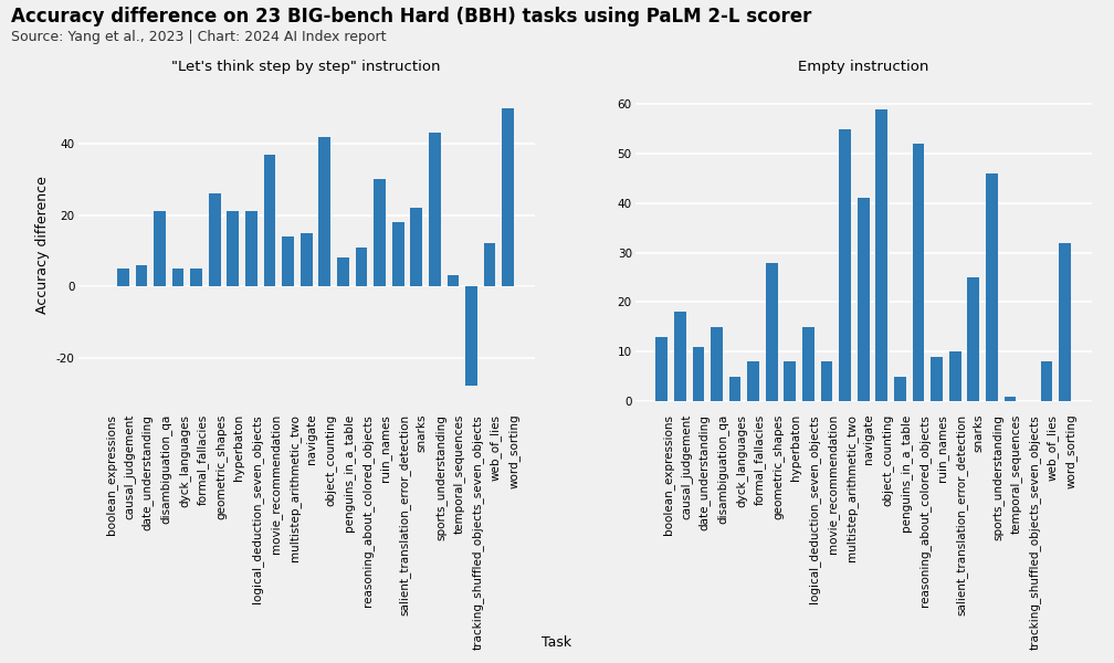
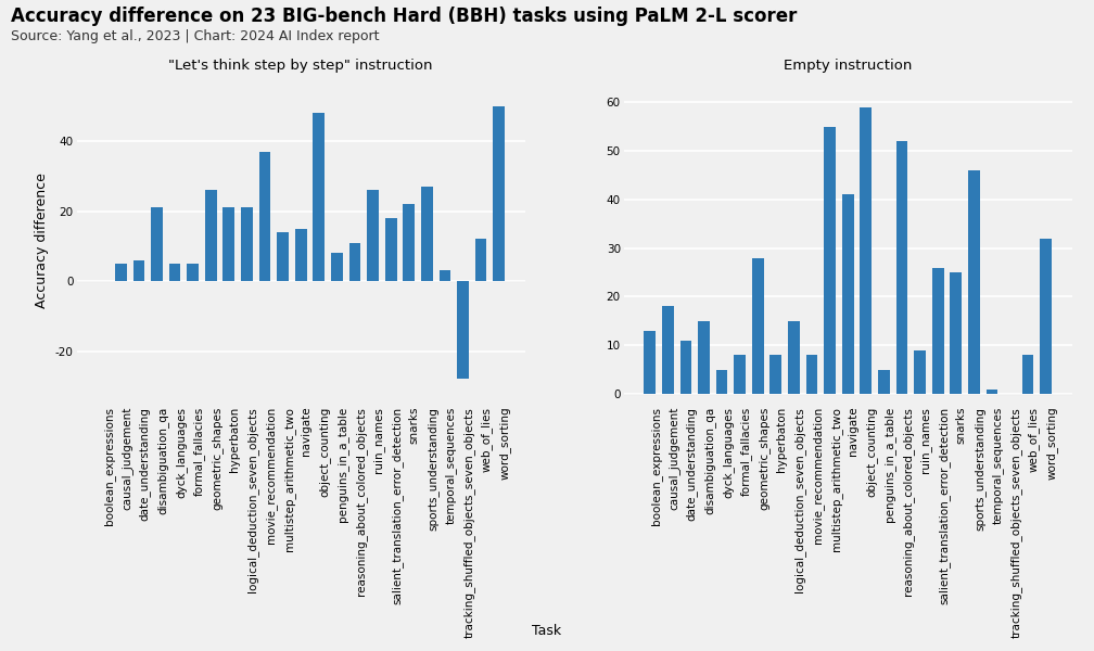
"Let's think step by step" instruction/object_counting: 42 -> 48
"Let's think step by step" instruction/ruin_names: 30 -> 26
"Let's think step by step" instruction/sports_understanding: 43 -> 27
Empty instruction/salient_translation_error_detection: 10 -> 26
